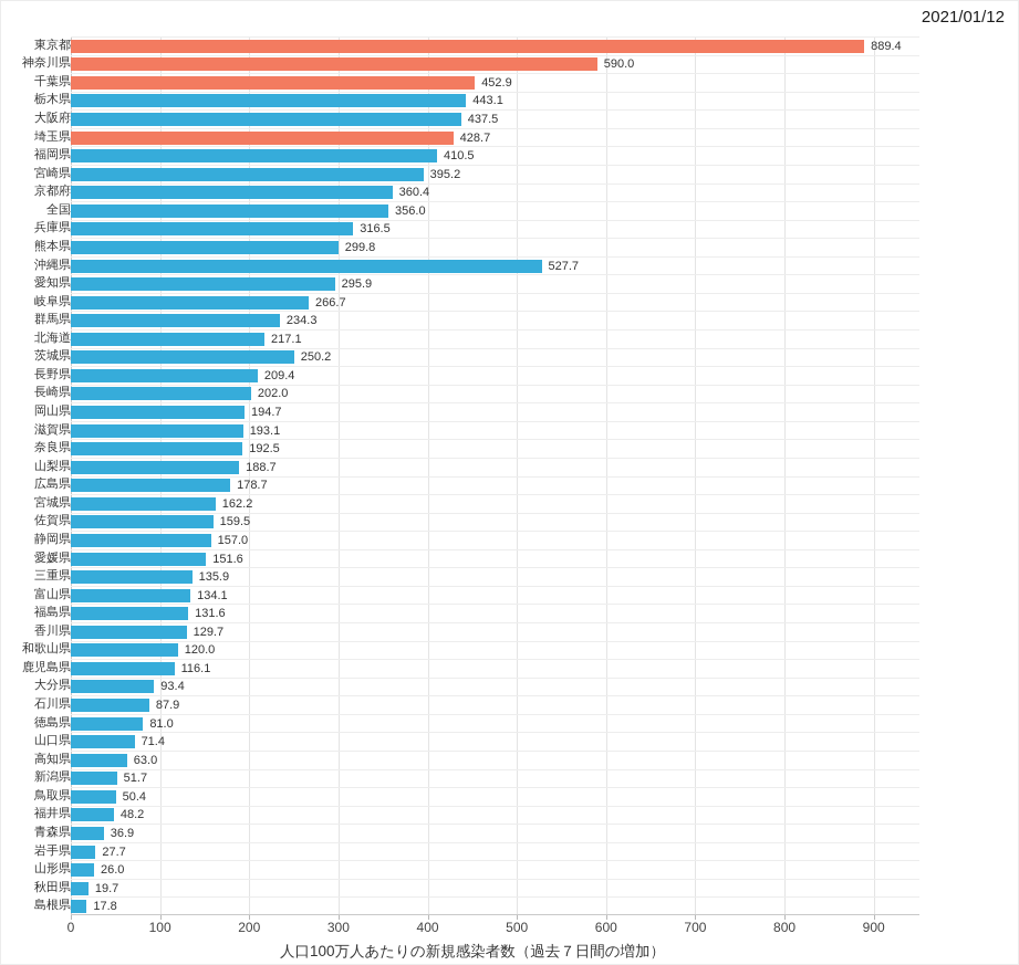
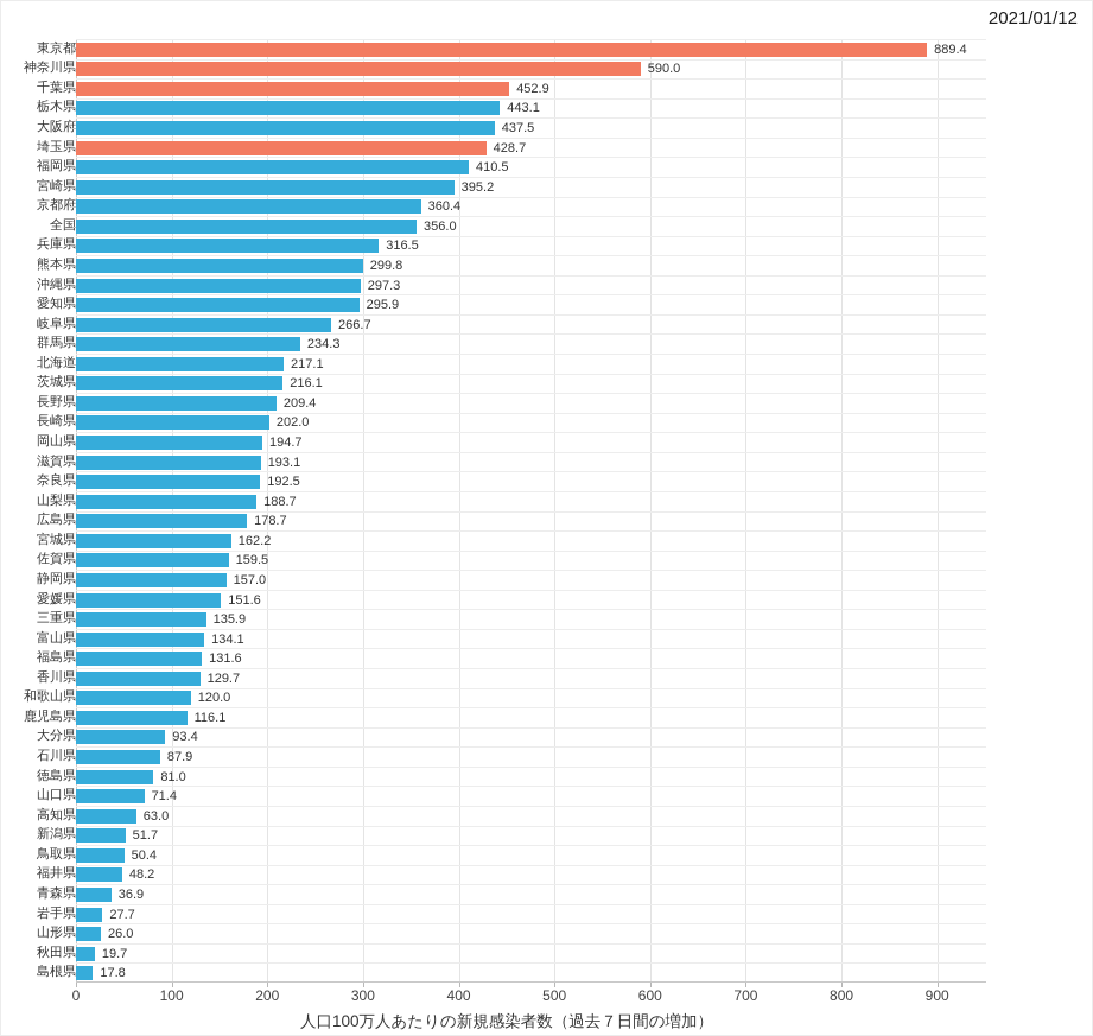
沖縄県: 527.7 -> 297.3
茨城県: 250.2 -> 216.1
